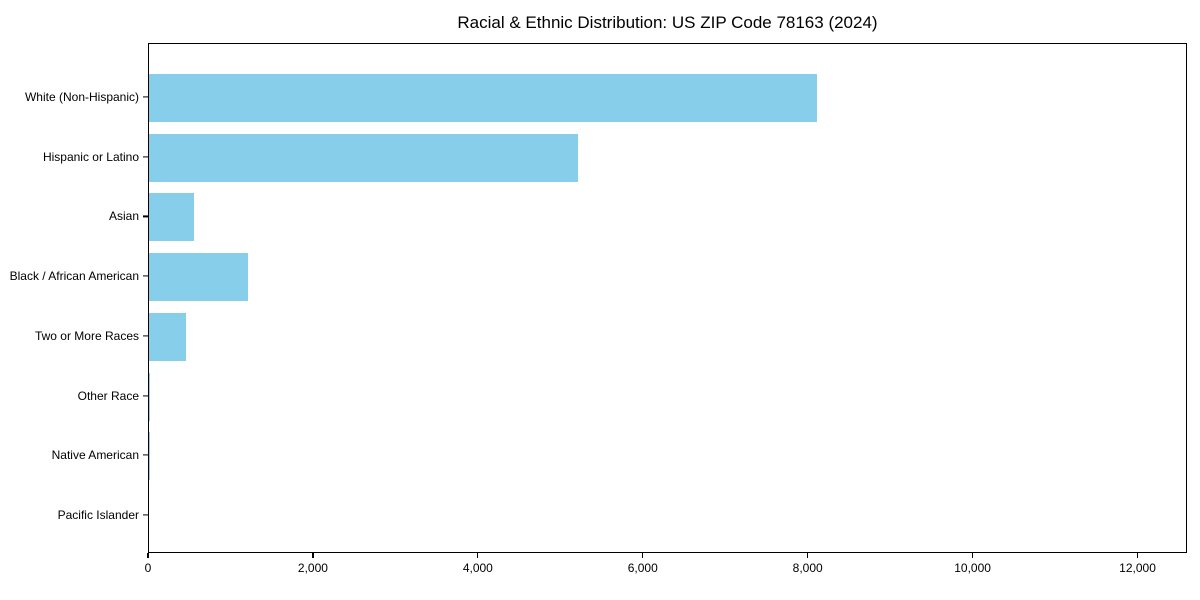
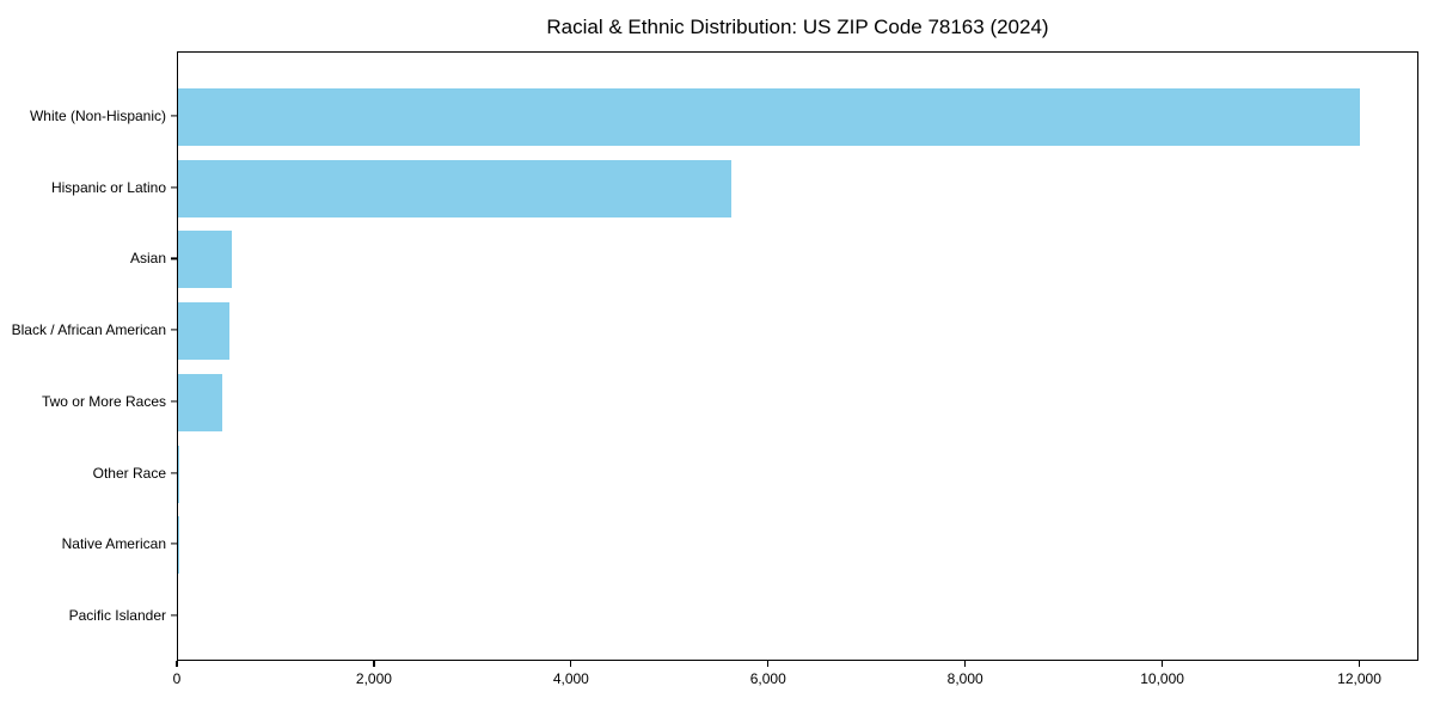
White (Non-Hispanic): 8100 -> 12000
Hispanic or Latino: 5200 -> 5600
Black / African American: 1200 -> 500
